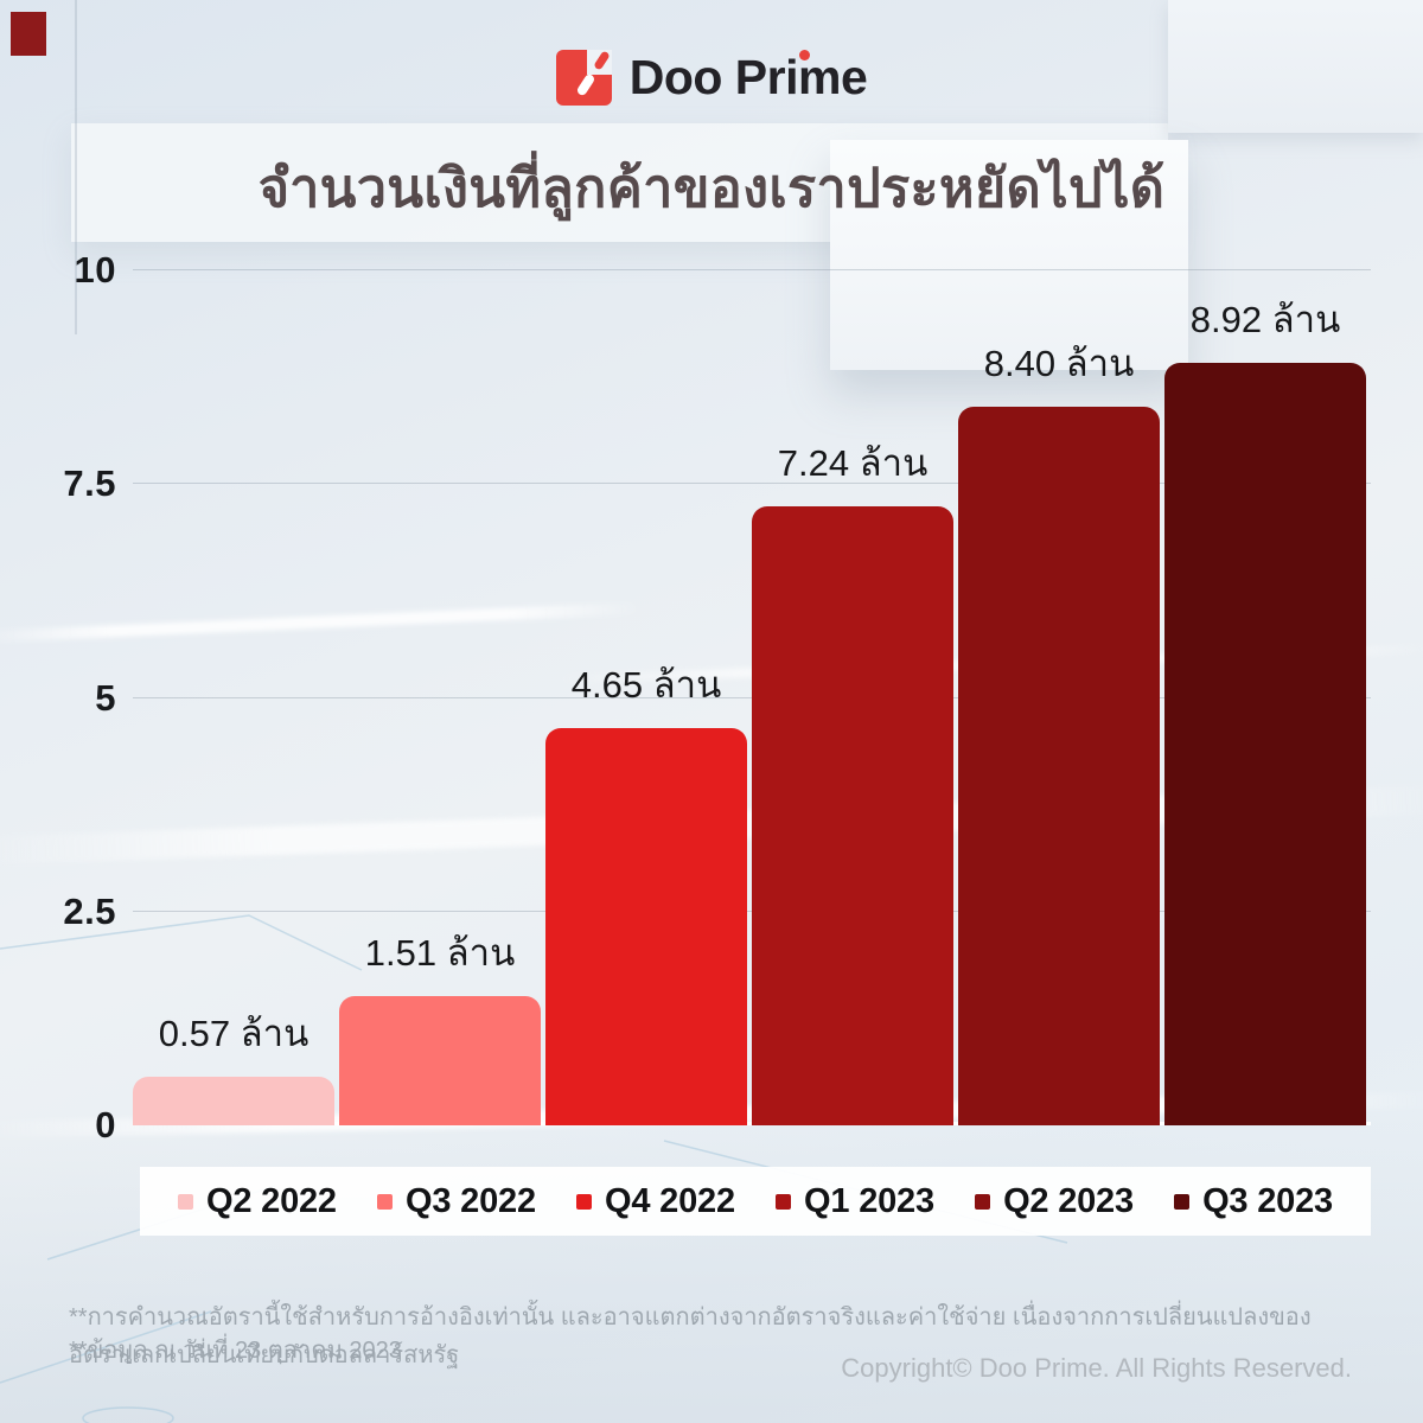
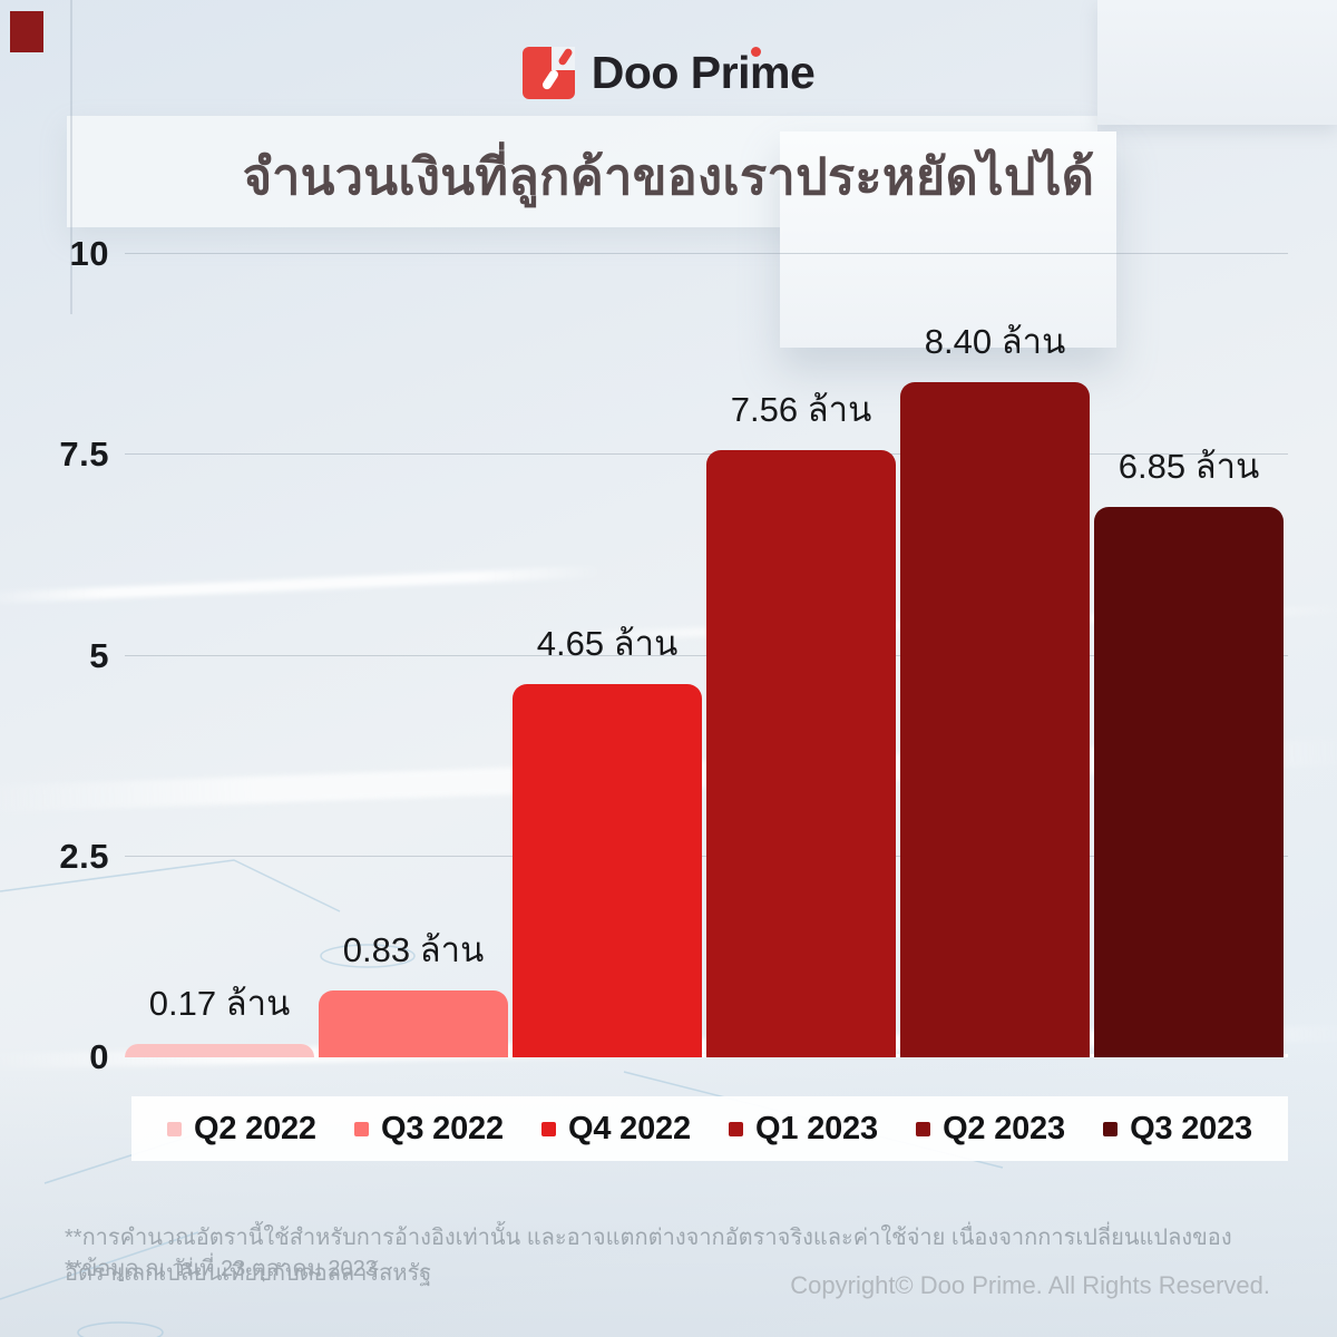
Q2 2022: 0.57 -> 0.17
Q3 2022: 1.51 -> 0.83
Q1 2023: 7.24 -> 7.56
Q3 2023: 8.92 -> 6.85
